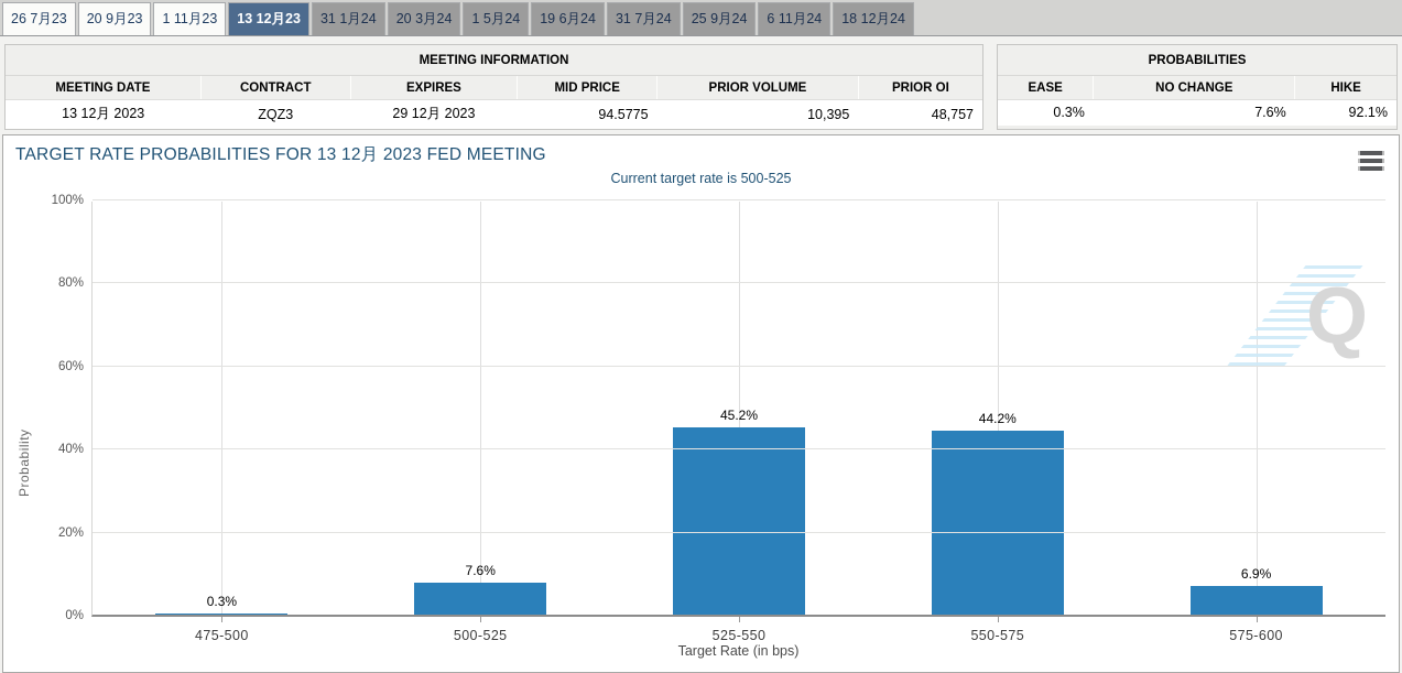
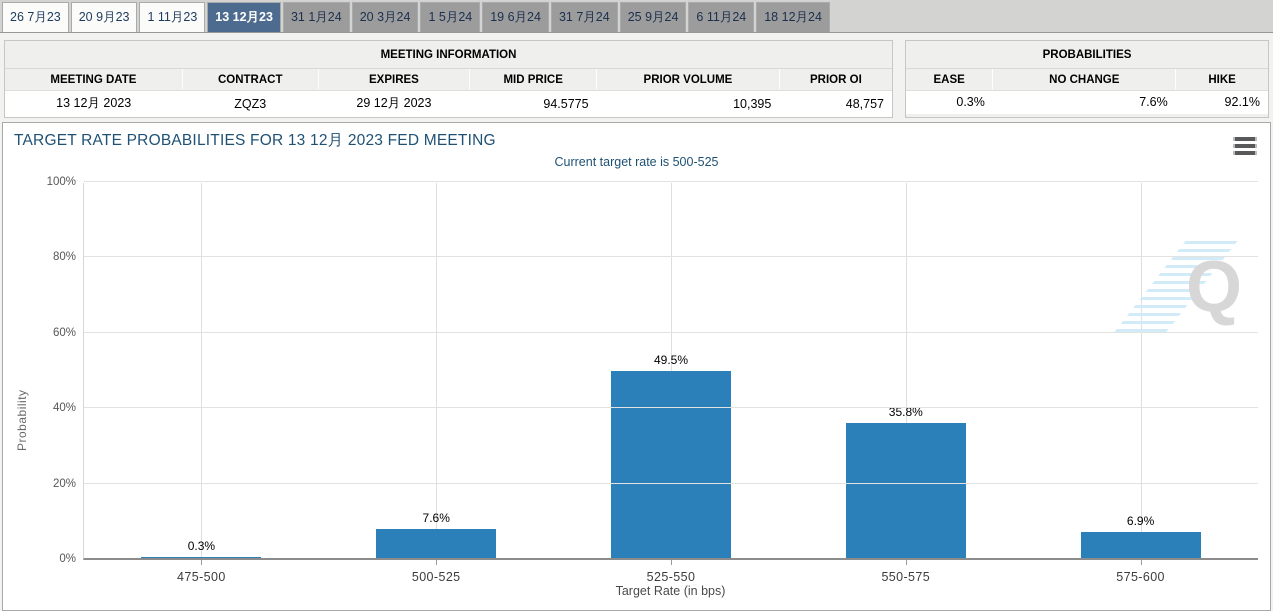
525-550: 45.2% -> 49.5%
550-575: 44.2% -> 35.8%
